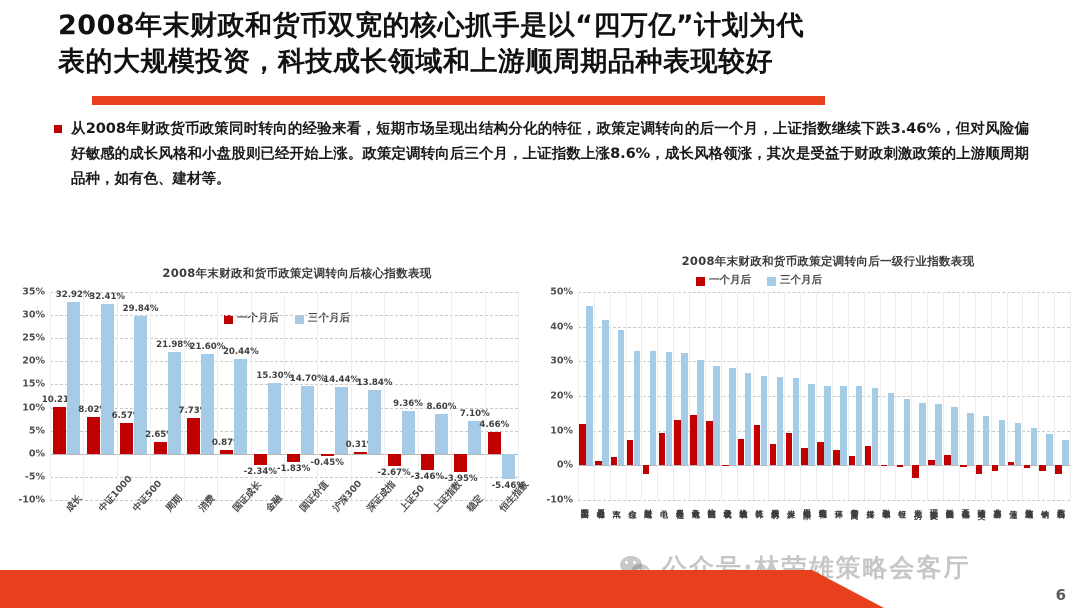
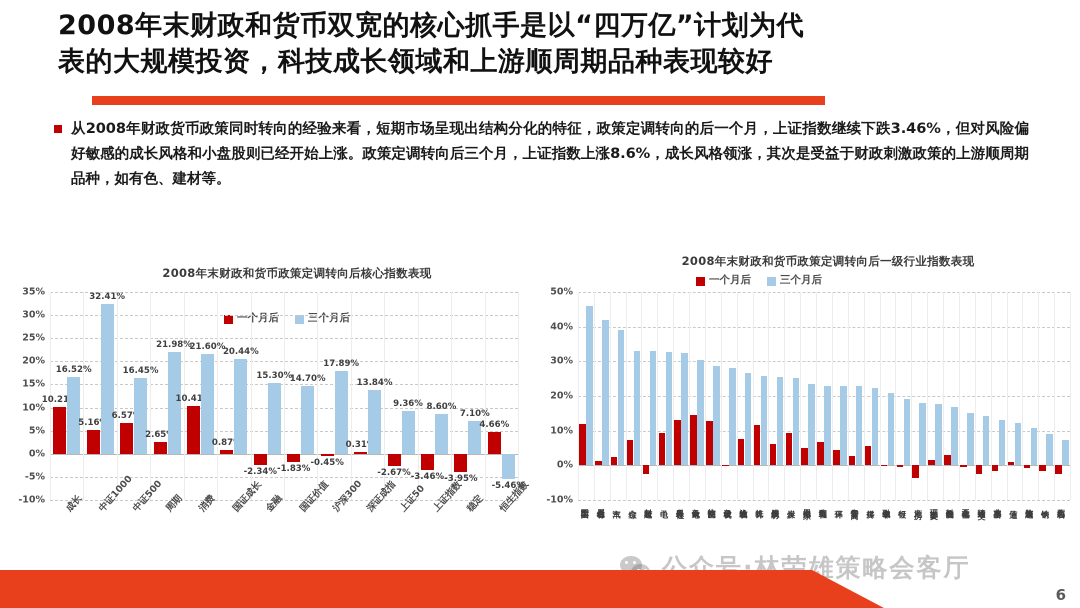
2008年末财政和货币政策定调转向后核心指数表现/三个月后/成长: 32.92% -> 16.52%
2008年末财政和货币政策定调转向后核心指数表现/一个月后/中证1000: 8.02% -> 5.16%
2008年末财政和货币政策定调转向后核心指数表现/三个月后/中证500: 29.84% -> 16.45%
2008年末财政和货币政策定调转向后核心指数表现/一个月后/消费: 7.73% -> 10.41%
2008年末财政和货币政策定调转向后核心指数表现/三个月后/沪深300: 14.44% -> 17.89%
